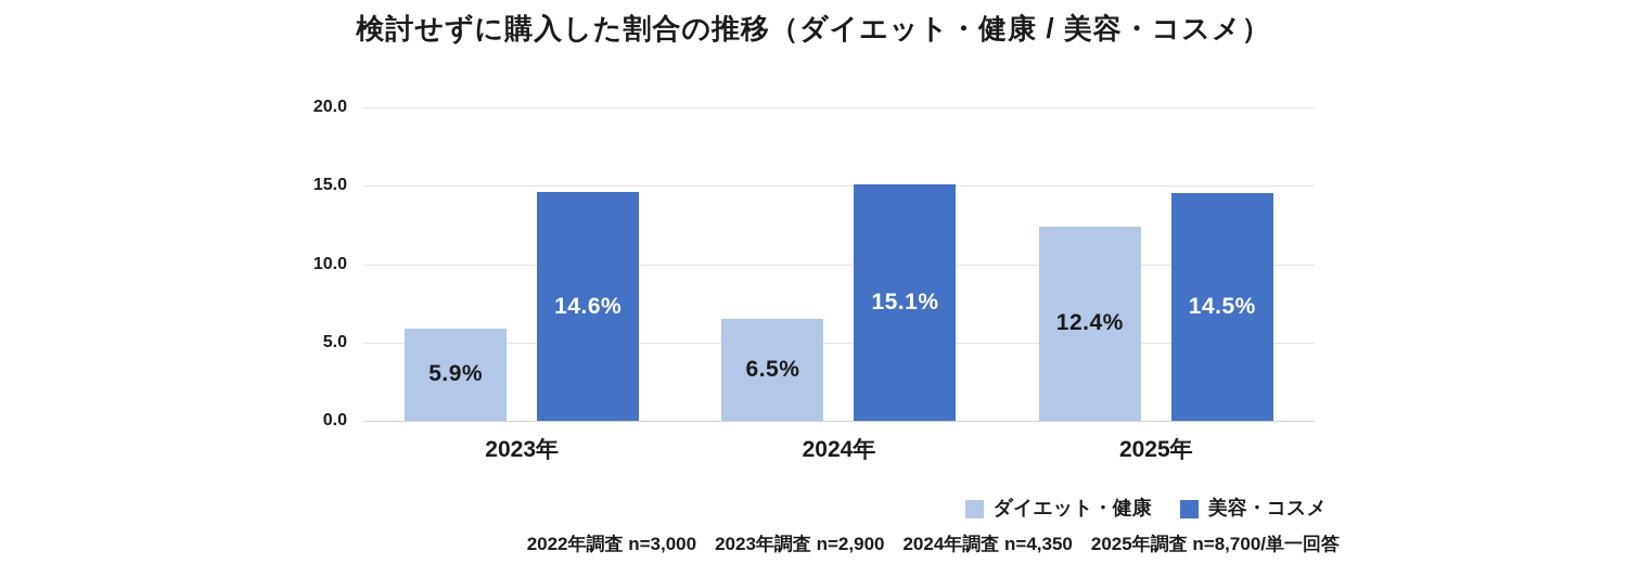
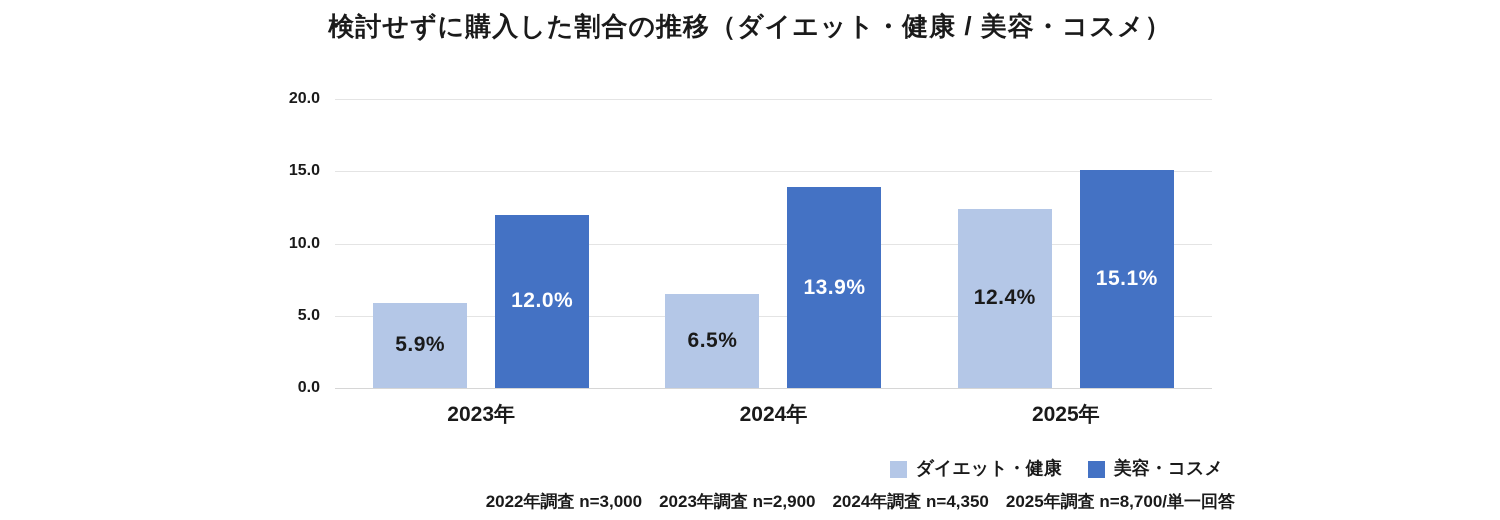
美容・コスメ/2023年: 14.6% -> 12.0%
美容・コスメ/2024年: 15.1% -> 13.9%
美容・コスメ/2025年: 14.5% -> 15.1%
